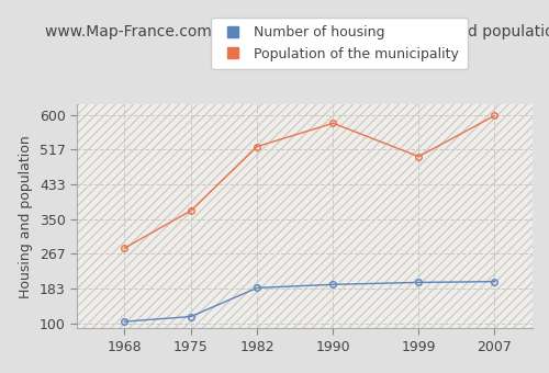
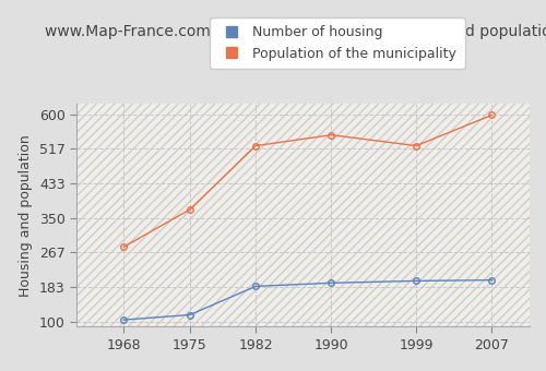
Population of the municipality/1990: 580 -> 550
Population of the municipality/1999: 500 -> 524
